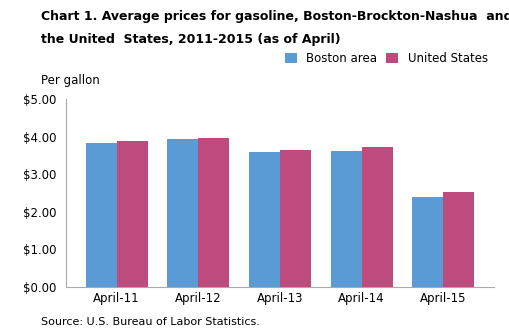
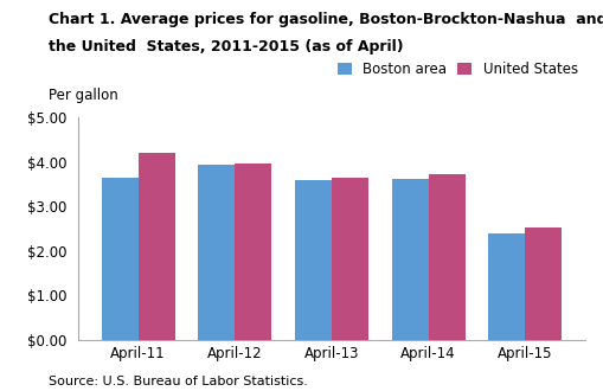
Boston area/April-11: $3.82 -> $3.65
United States/April-11: $3.88 -> $4.20
